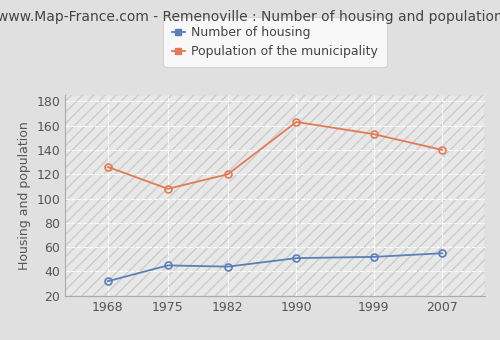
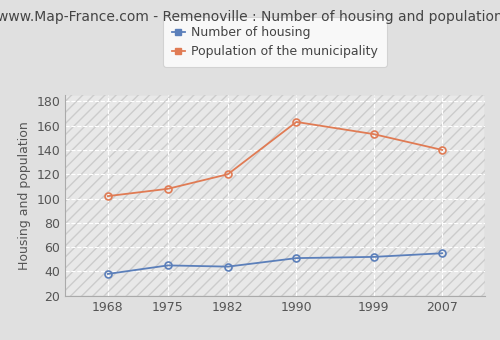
Number of housing/1968: 32 -> 38
Population of the municipality/1968: 126 -> 102
